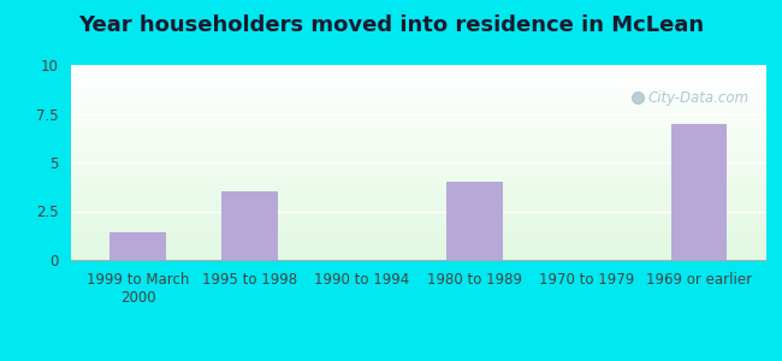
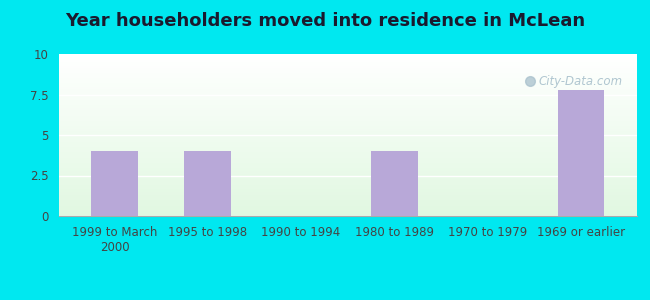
1999 to March 2000: 1.4 -> 4.0
1995 to 1998: 3.5 -> 4.0
1969 or earlier: 7.0 -> 7.8
